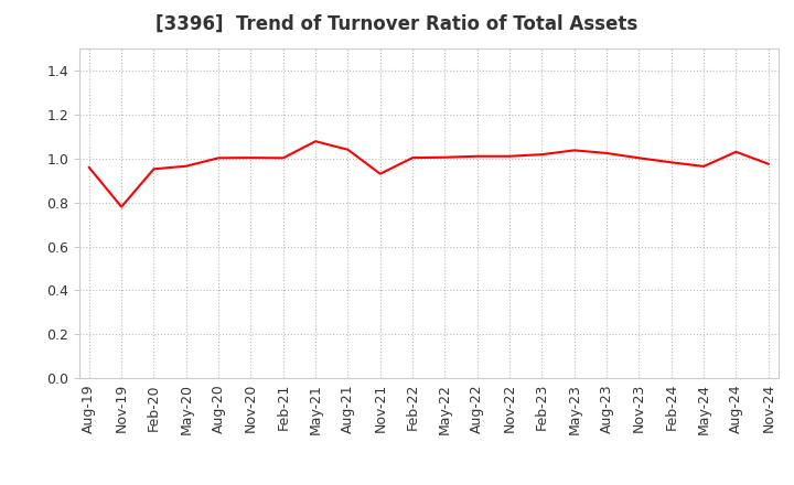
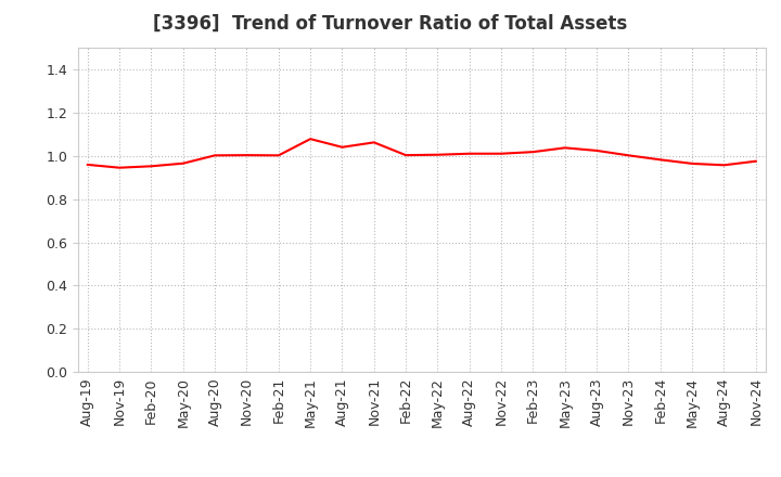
Nov-19: 0.78 -> 0.94
Nov-21: 0.93 -> 1.06
Aug-24: 1.03 -> 0.96
